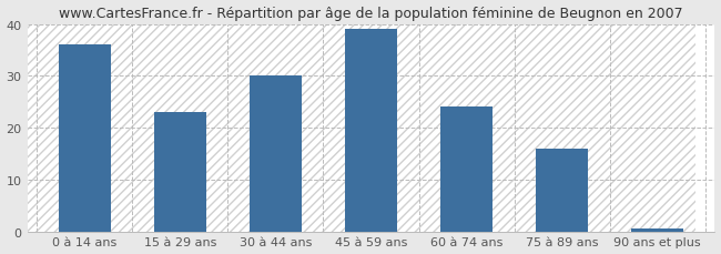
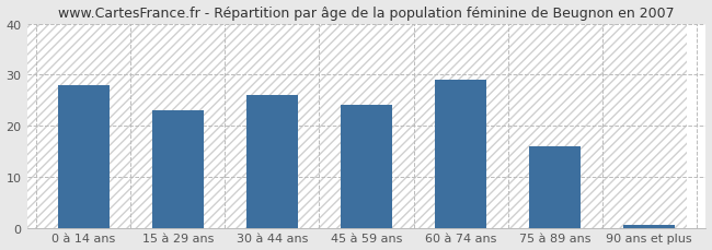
0 à 14 ans: 36.0 -> 28.0
30 à 44 ans: 30.0 -> 26.0
45 à 59 ans: 39.0 -> 24.0
60 à 74 ans: 24.0 -> 29.0
